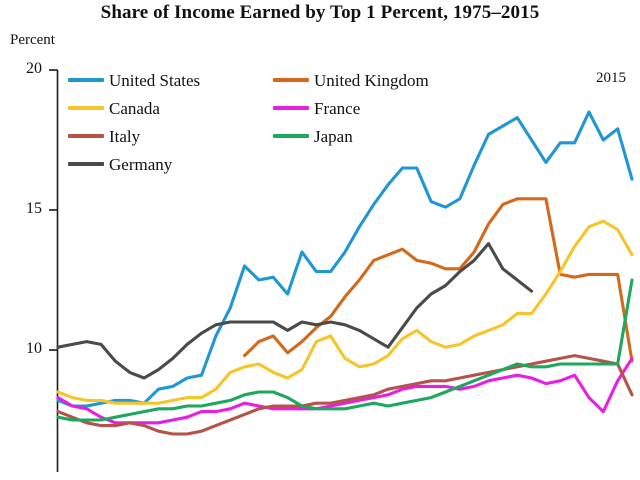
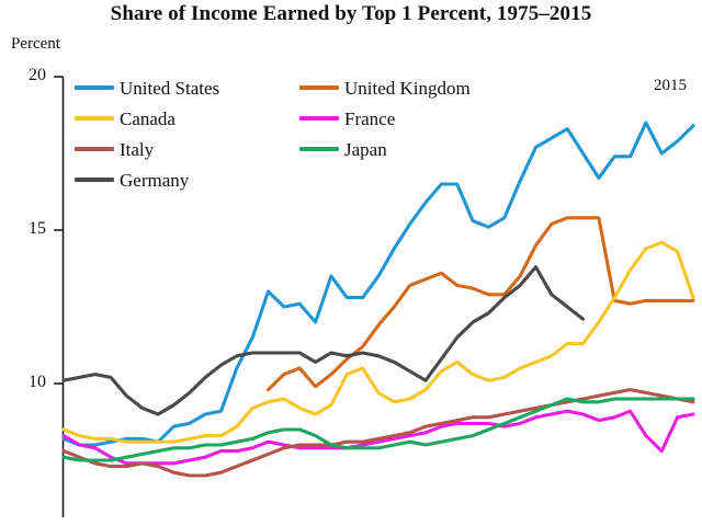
United States/2015: 16.1 -> 18.4
United Kingdom/2015: 9.6 -> 12.7
Canada/2015: 13.4 -> 12.8
France/2015: 9.7 -> 9.0
Italy/2015: 8.4 -> 9.4
Japan/2015: 12.5 -> 9.5
